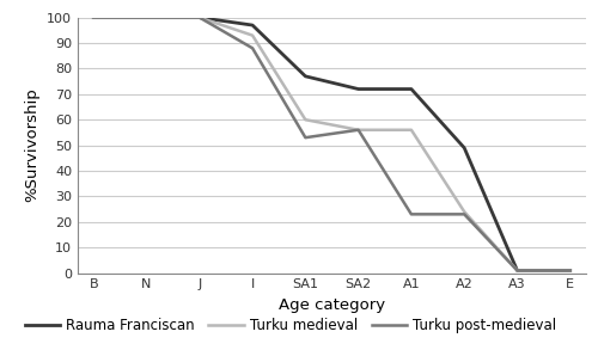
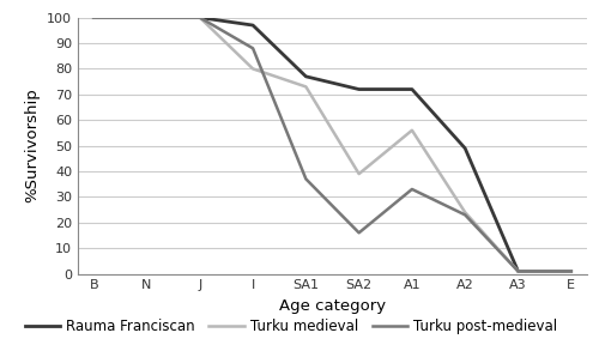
Turku medieval/I: 93 -> 80
Turku medieval/SA1: 60 -> 73
Turku post-medieval/SA1: 53 -> 37
Turku medieval/SA2: 56 -> 39
Turku post-medieval/SA2: 56 -> 16
Turku post-medieval/A1: 23 -> 33
